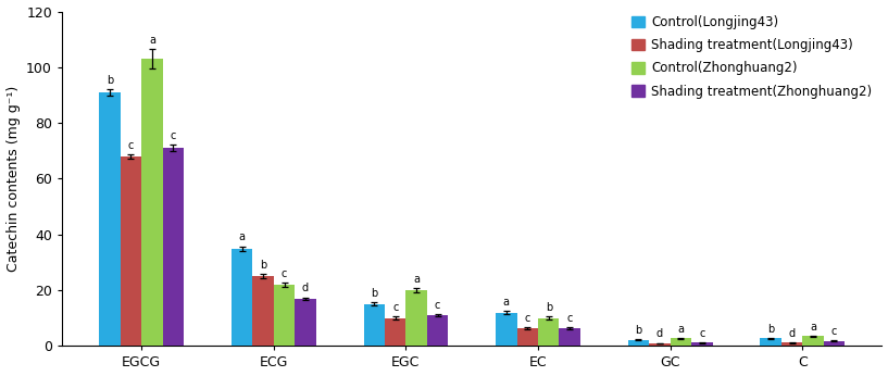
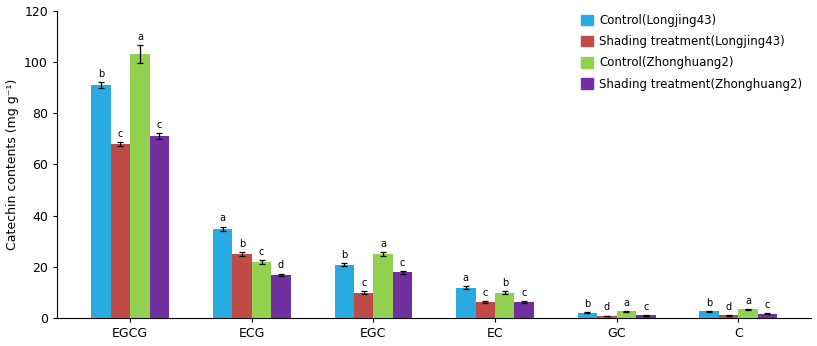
Control(Longjing43)/EGC: 15.0 -> 21.0
Control(Zhonghuang2)/EGC: 20.0 -> 25.0
Shading treatment(Zhonghuang2)/EGC: 11.0 -> 18.0
